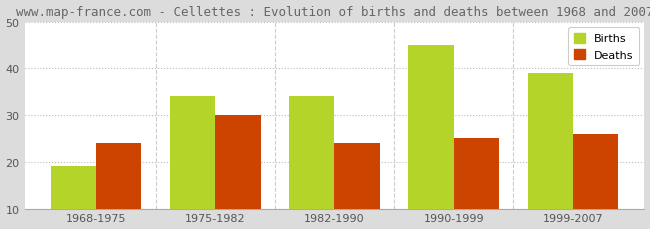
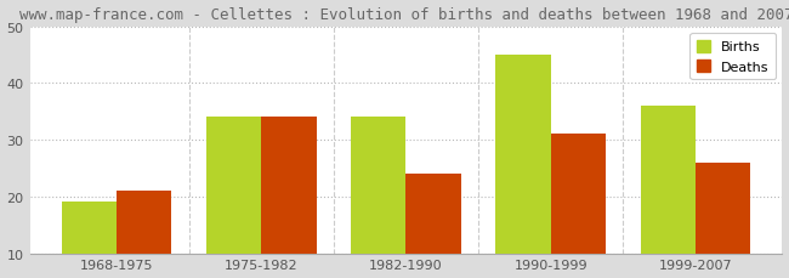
Deaths/1968-1975: 24 -> 21
Deaths/1975-1982: 30 -> 34
Deaths/1990-1999: 25 -> 31
Births/1999-2007: 39 -> 36
